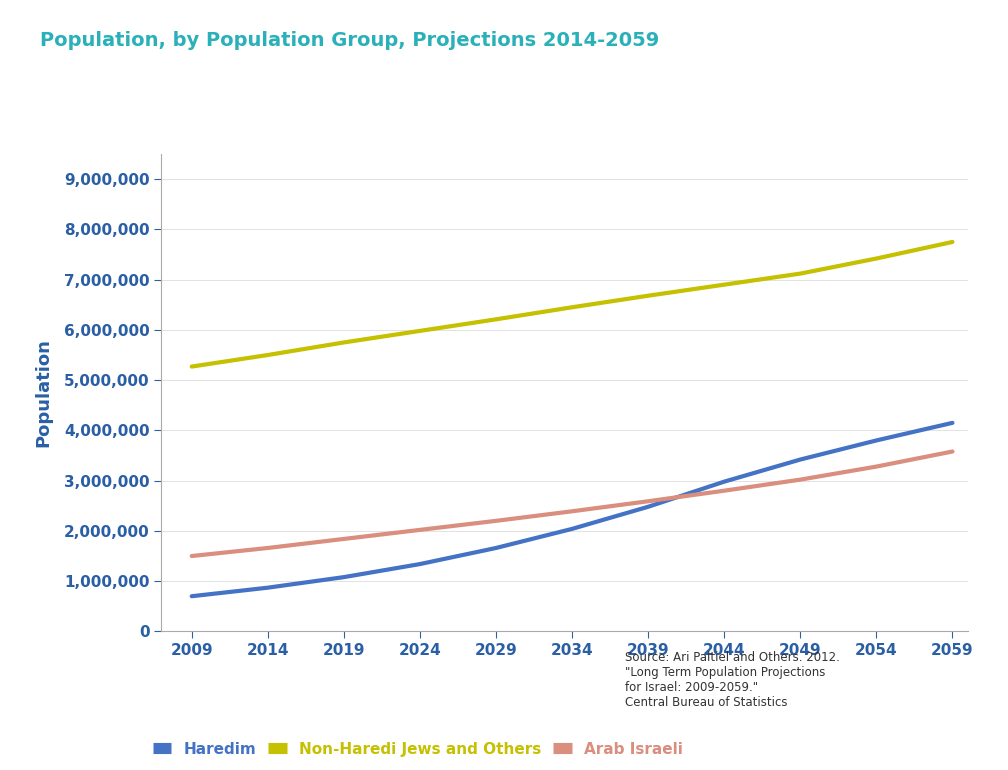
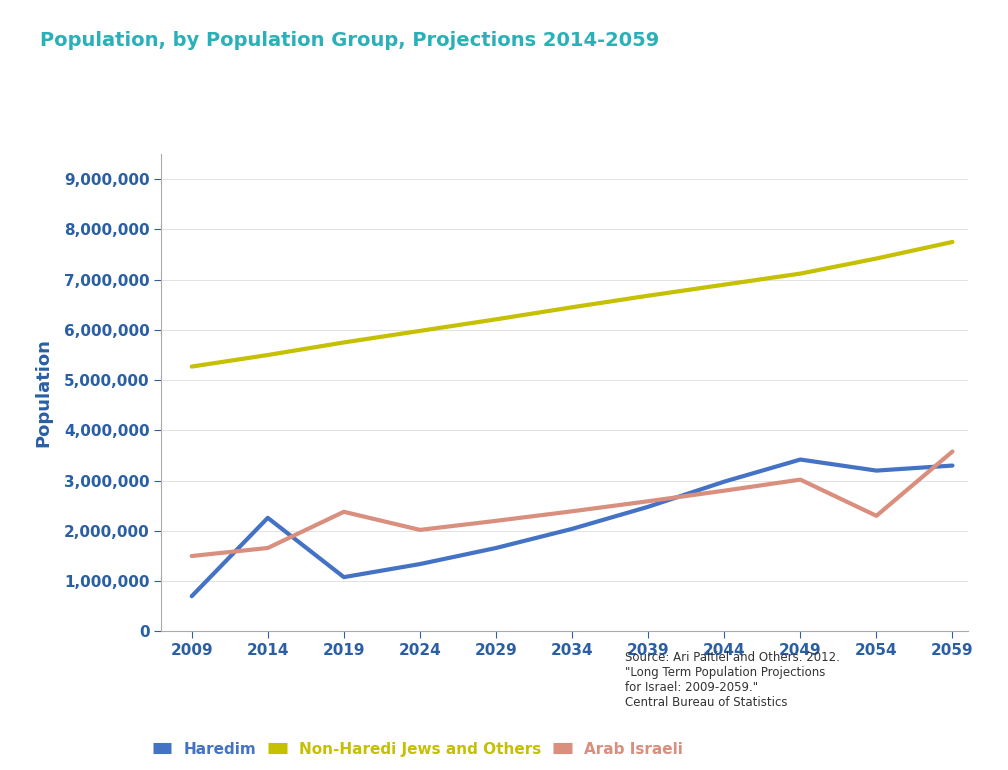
Haredim/2014: 870,000 -> 2,260,000
Arab Israeli/2019: 1,840,000 -> 2,380,000
Haredim/2054: 3,800,000 -> 3,200,000
Arab Israeli/2054: 3,280,000 -> 2,300,000
Haredim/2059: 4,150,000 -> 3,300,000
